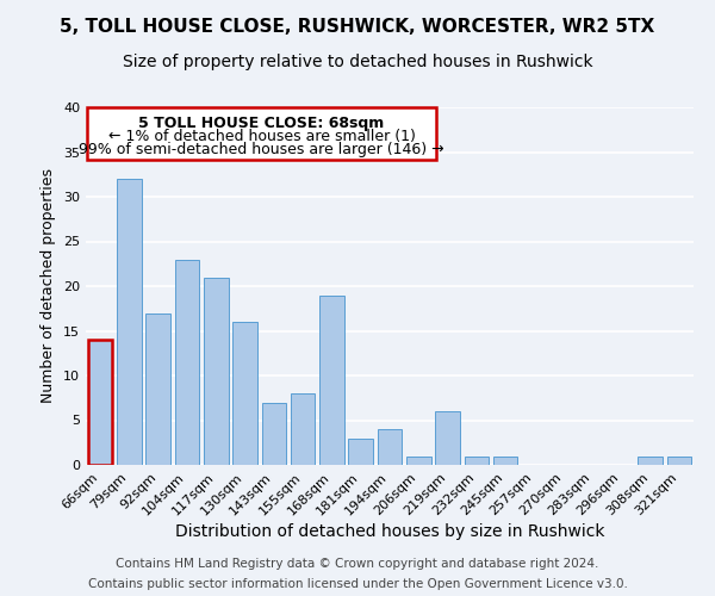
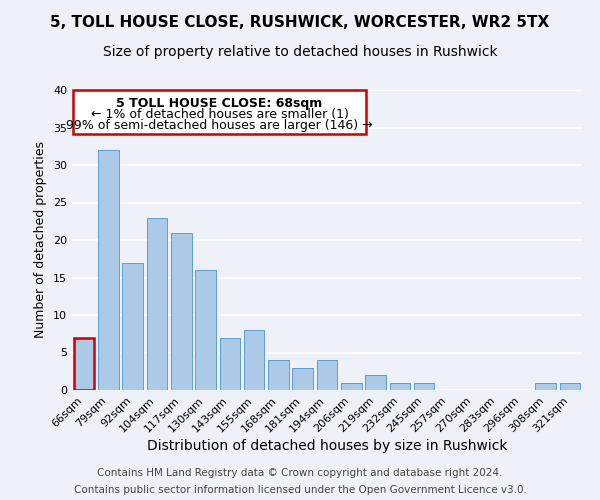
66sqm: 14 -> 7
168sqm: 19 -> 4
219sqm: 6 -> 2
